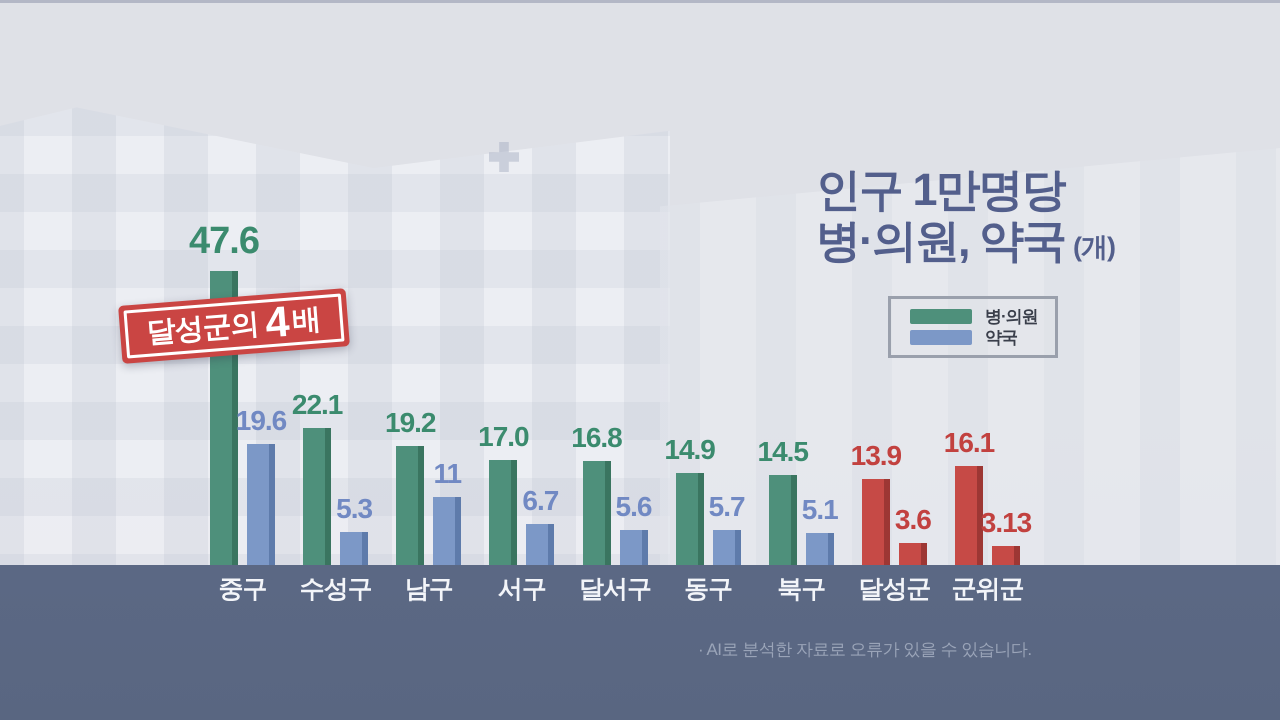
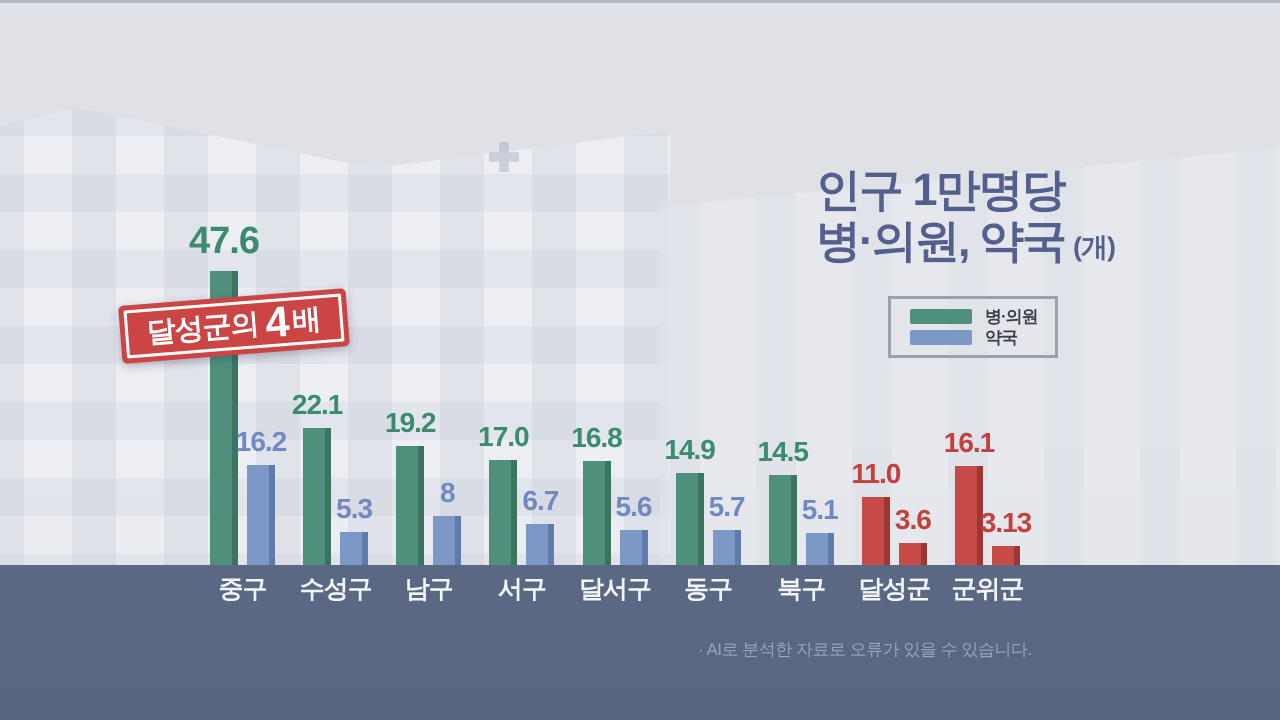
약국/중구: 19.6 -> 16.2
약국/남구: 11 -> 8
병·의원/달성군: 13.9 -> 11.0
